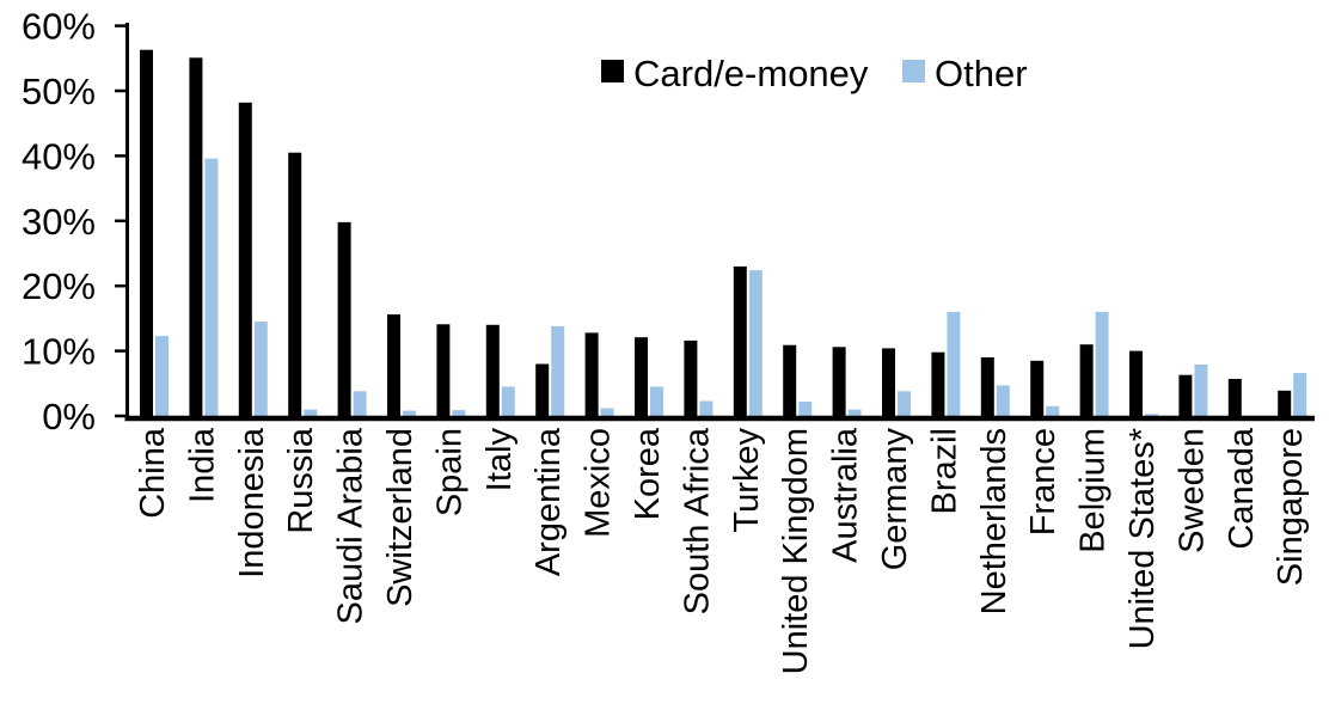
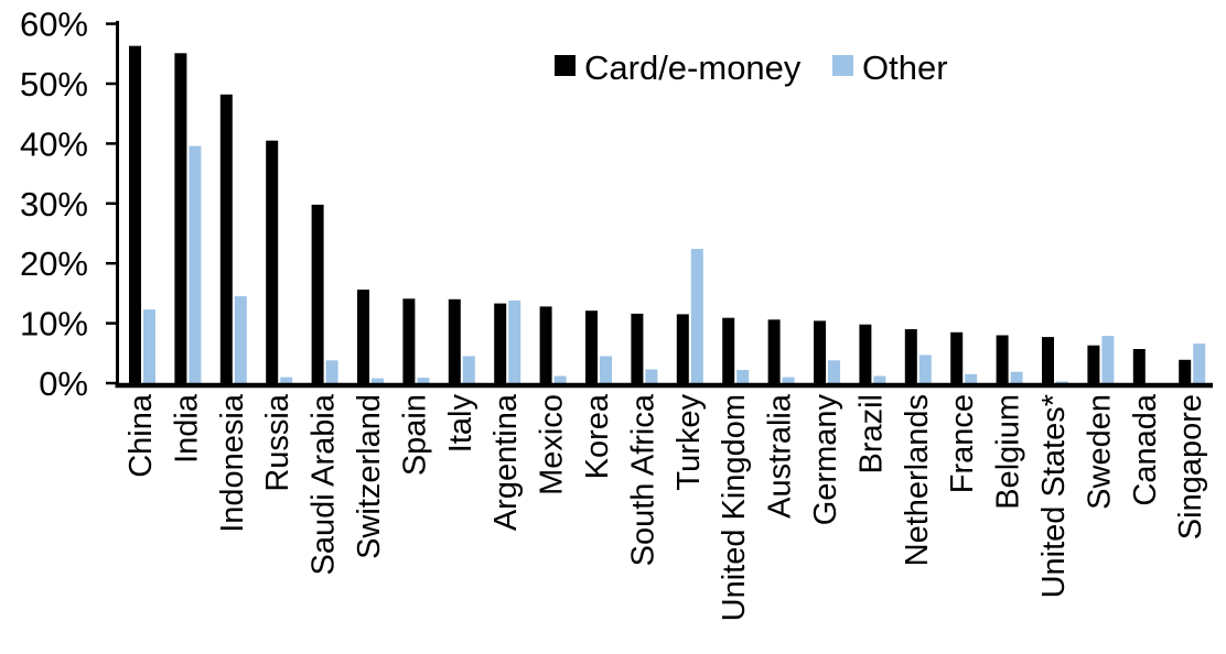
Card/e-money/Argentina: 8% -> 13%
Card/e-money/Turkey: 23% -> 12%
Other/Brazil: 16% -> 1%
Card/e-money/Belgium: 11% -> 8%
Other/Belgium: 16% -> 2%
Card/e-money/United States*: 10% -> 8%
